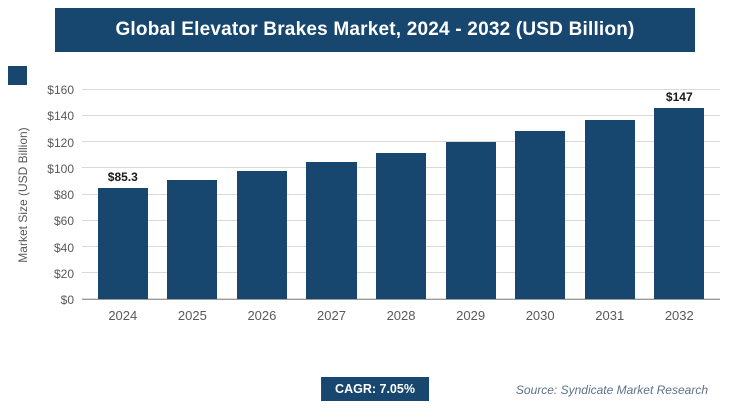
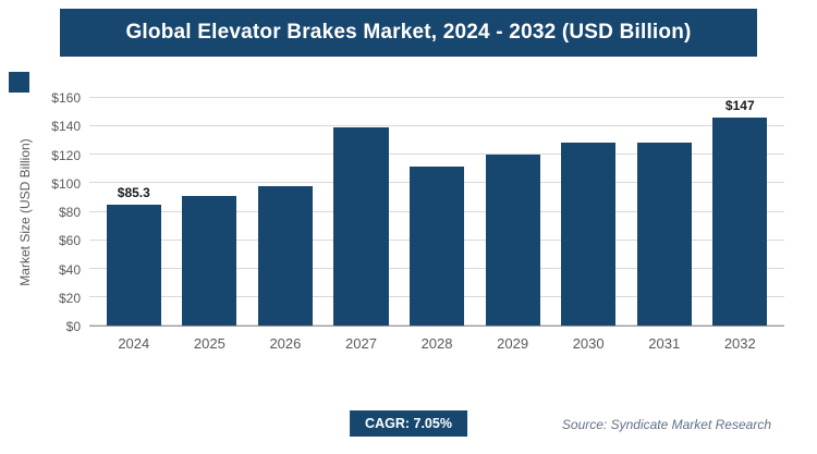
2027: $105 -> $139
2031: $137 -> $129
